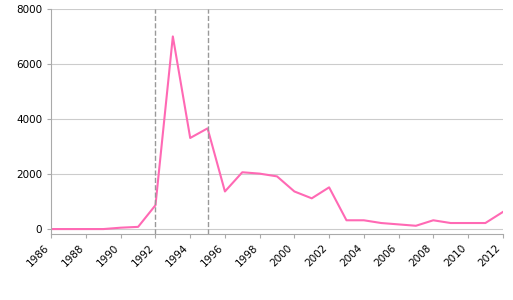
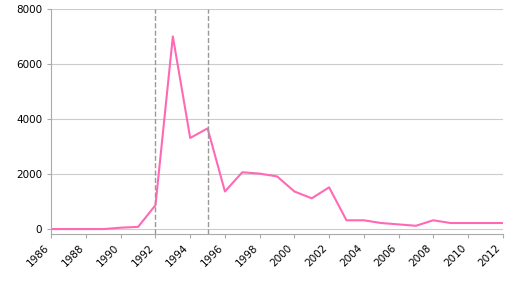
2012: 600 -> 200
